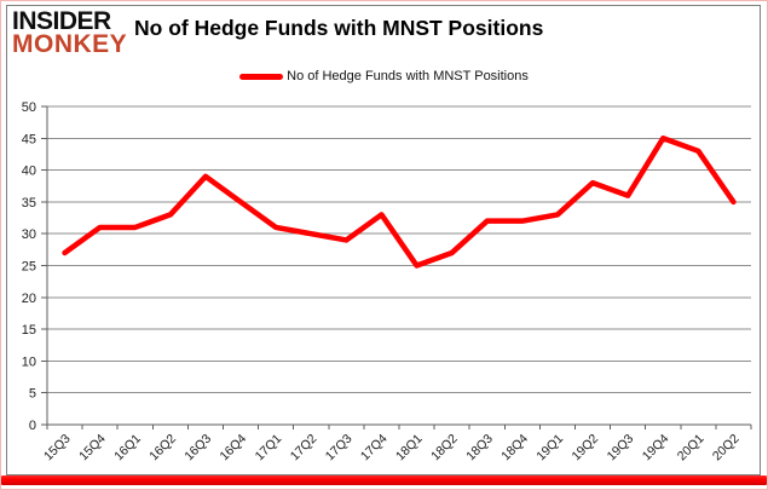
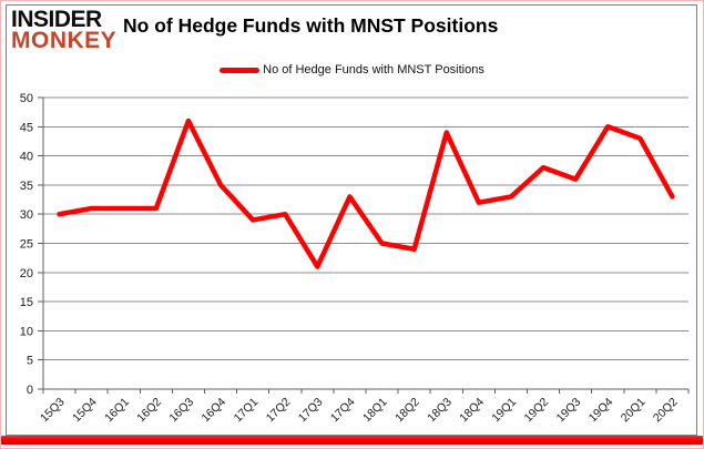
15Q3: 27 -> 30
16Q2: 33 -> 31
16Q3: 39 -> 46
17Q1: 31 -> 29
17Q3: 29 -> 21
18Q2: 27 -> 24
18Q3: 32 -> 44
20Q2: 35 -> 33
